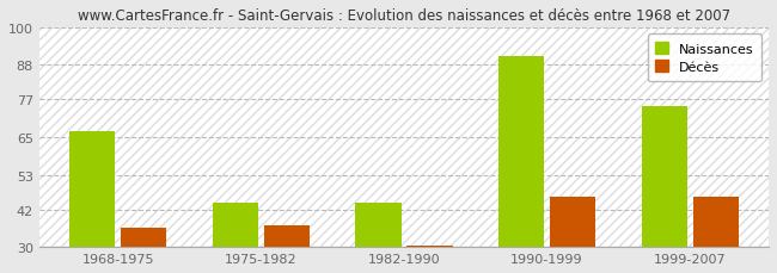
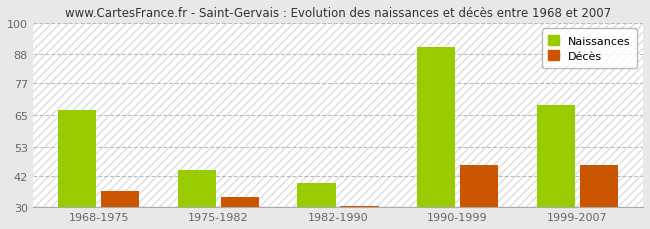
Décès/1975-1982: 37.0 -> 34.0
Naissances/1982-1990: 44 -> 39
Naissances/1999-2007: 75 -> 69
